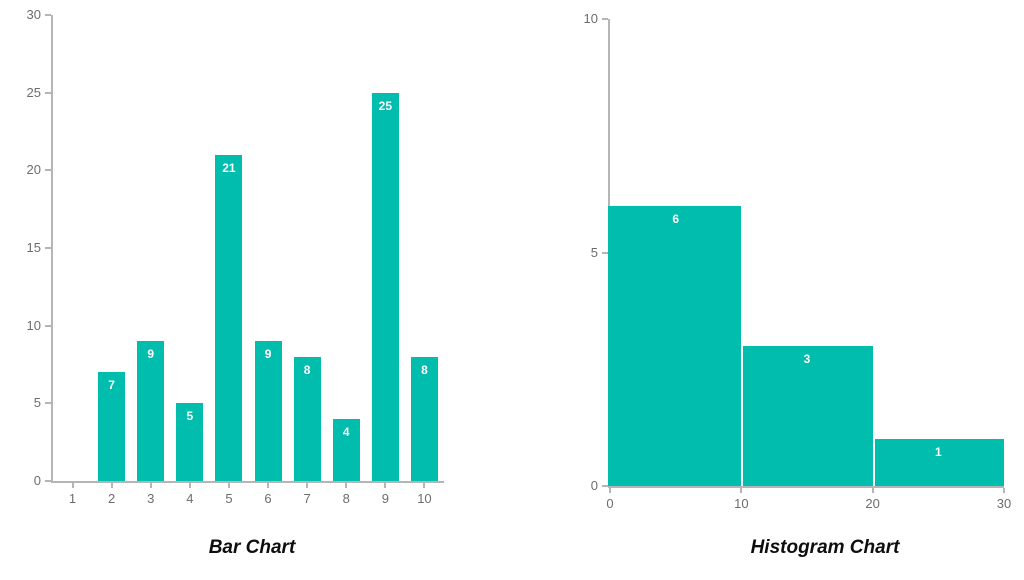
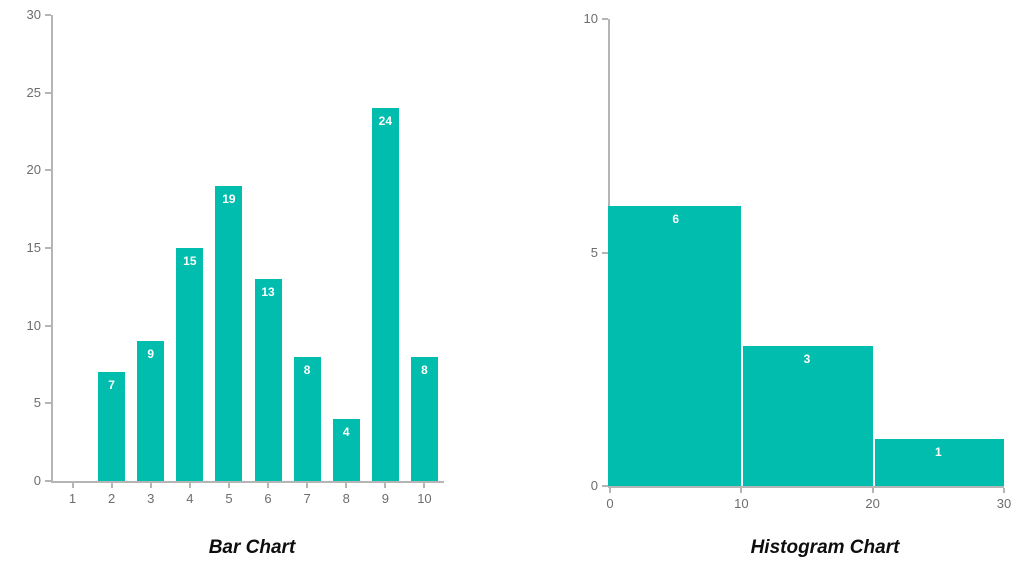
Bar Chart/4: 5 -> 15
Bar Chart/5: 21 -> 19
Bar Chart/6: 9 -> 13
Bar Chart/9: 25 -> 24
